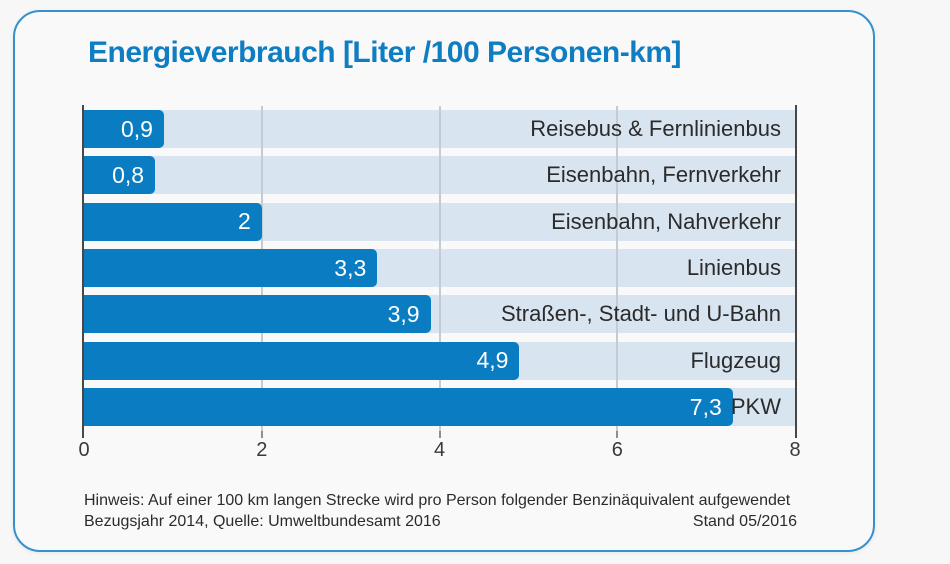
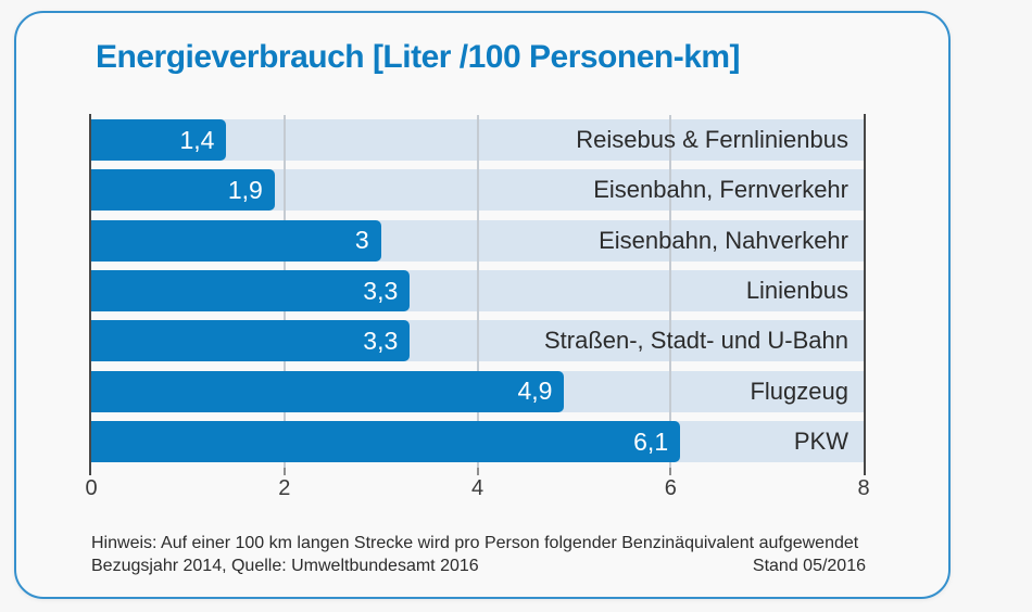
Reisebus & Fernlinienbus: 0,9 -> 1,4
Eisenbahn, Fernverkehr: 0,8 -> 1,9
Eisenbahn, Nahverkehr: 2 -> 3
Straßen-, Stadt- und U-Bahn: 3,9 -> 3,3
PKW: 7,3 -> 6,1
